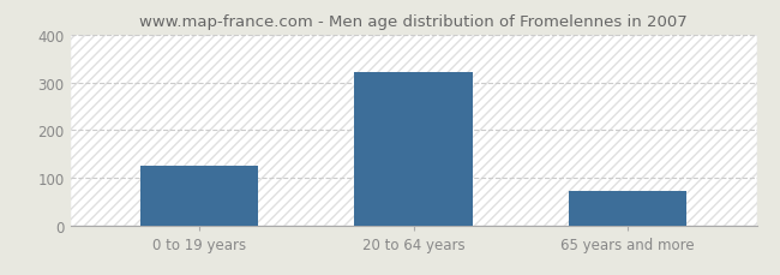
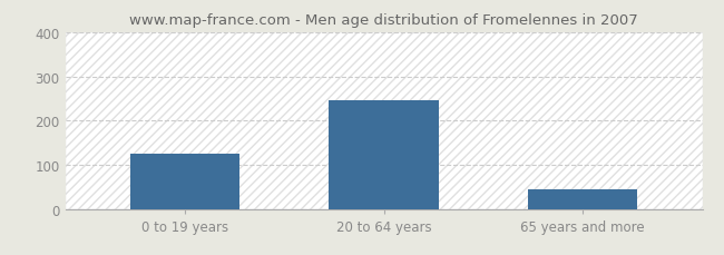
20 to 64 years: 322 -> 245
65 years and more: 73 -> 45
